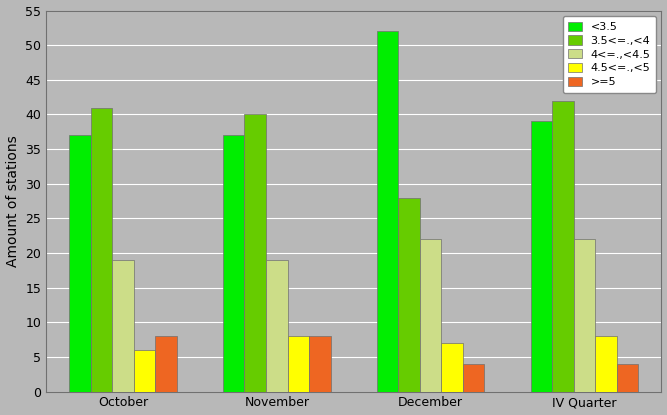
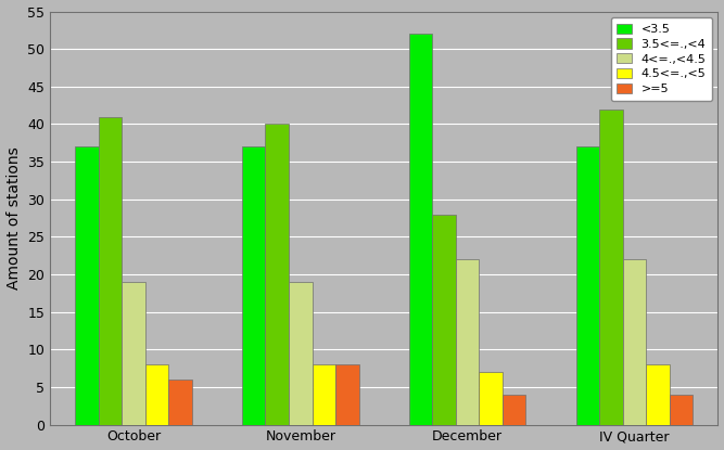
4.5<=.,<5/October: 6 -> 8
>=5/October: 8 -> 6
<3.5/IV Quarter: 39 -> 37
